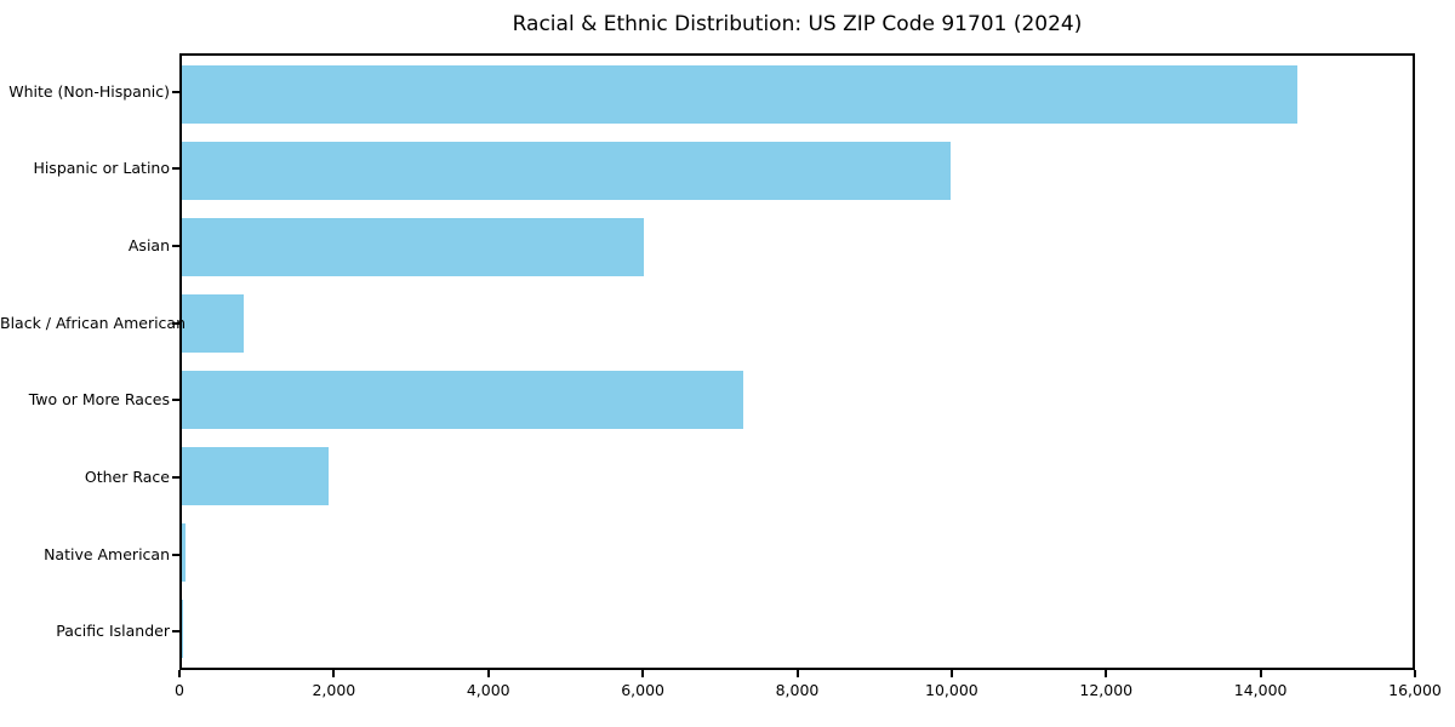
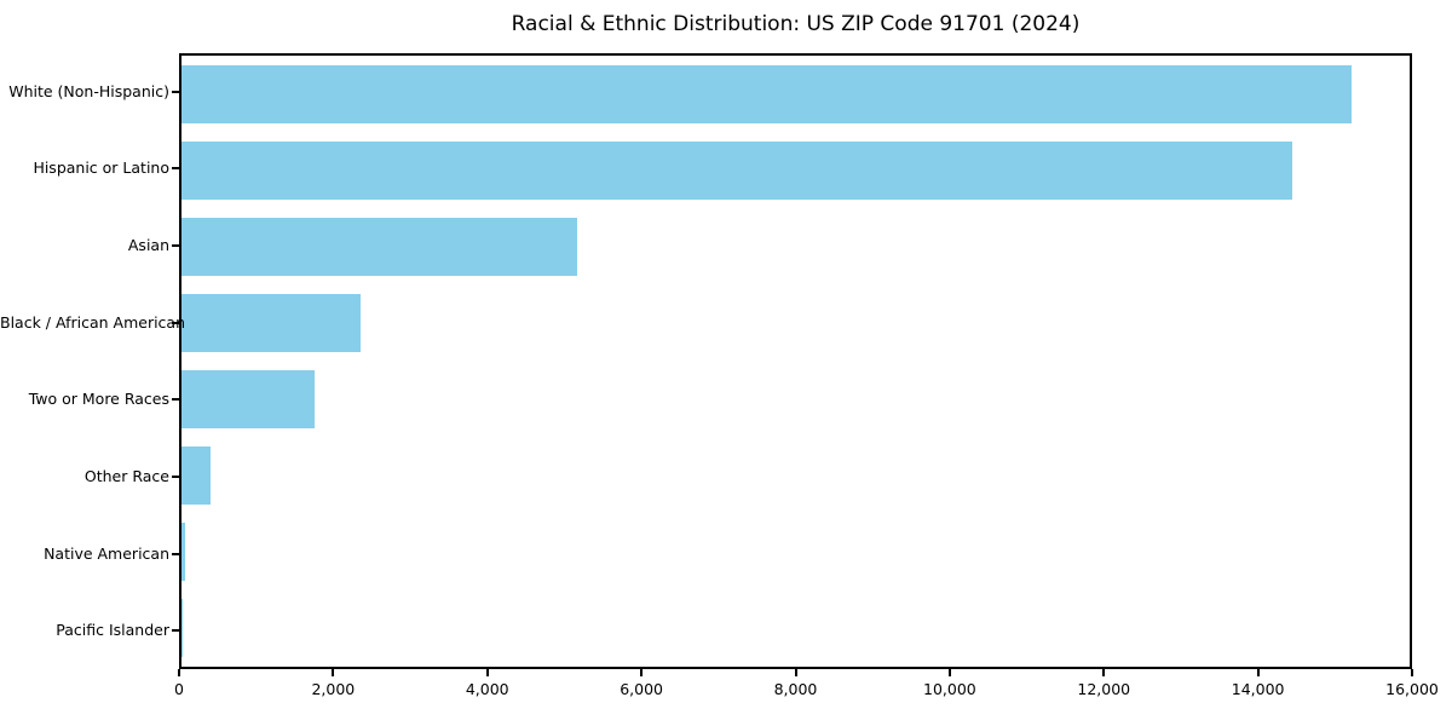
White (Non-Hispanic): 14500 -> 15200
Hispanic or Latino: 10000 -> 14500
Asian: 6000 -> 5200
Black / African American: 800 -> 2300
Two or More Races: 7300 -> 1700
Other Race: 1900 -> 400
